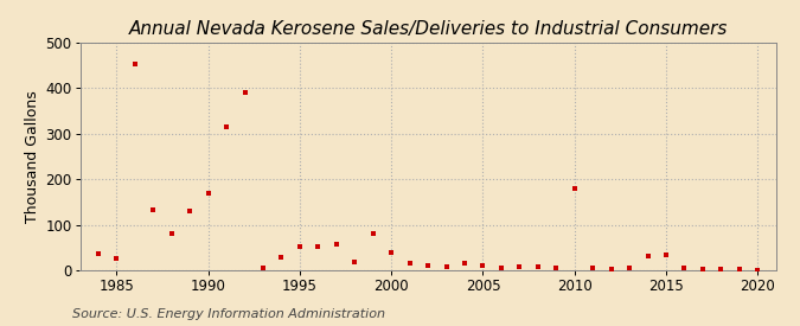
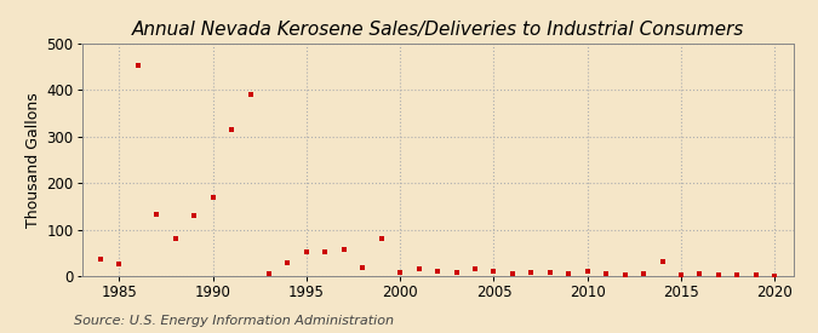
2000: 40 -> 9
2010: 180 -> 10
2015: 35 -> 3
